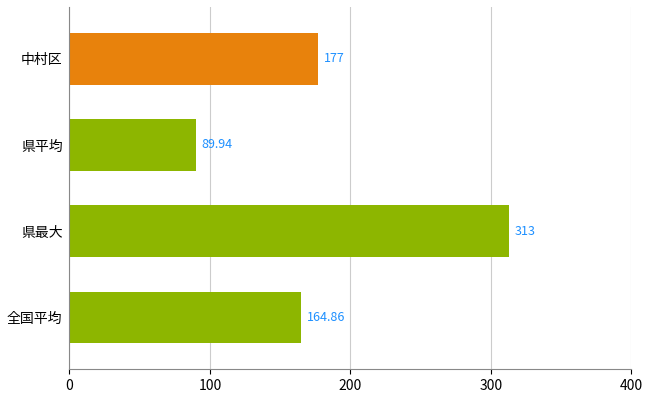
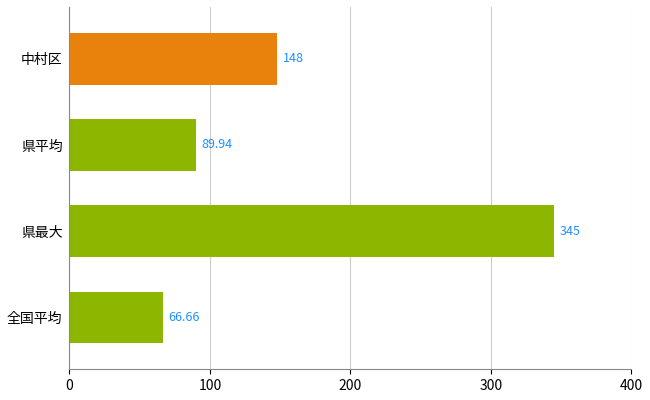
中村区: 177 -> 148
県最大: 313 -> 345
全国平均: 164.86 -> 66.66
